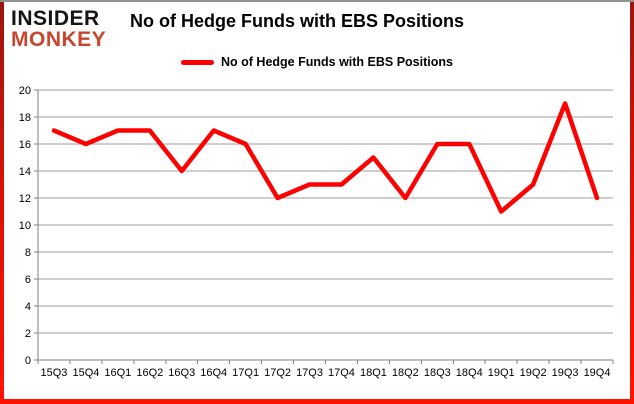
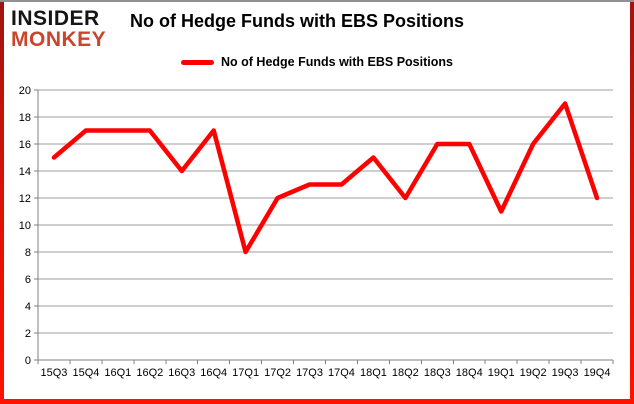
15Q3: 17 -> 15
15Q4: 16 -> 17
17Q1: 16 -> 8
19Q2: 13 -> 16
